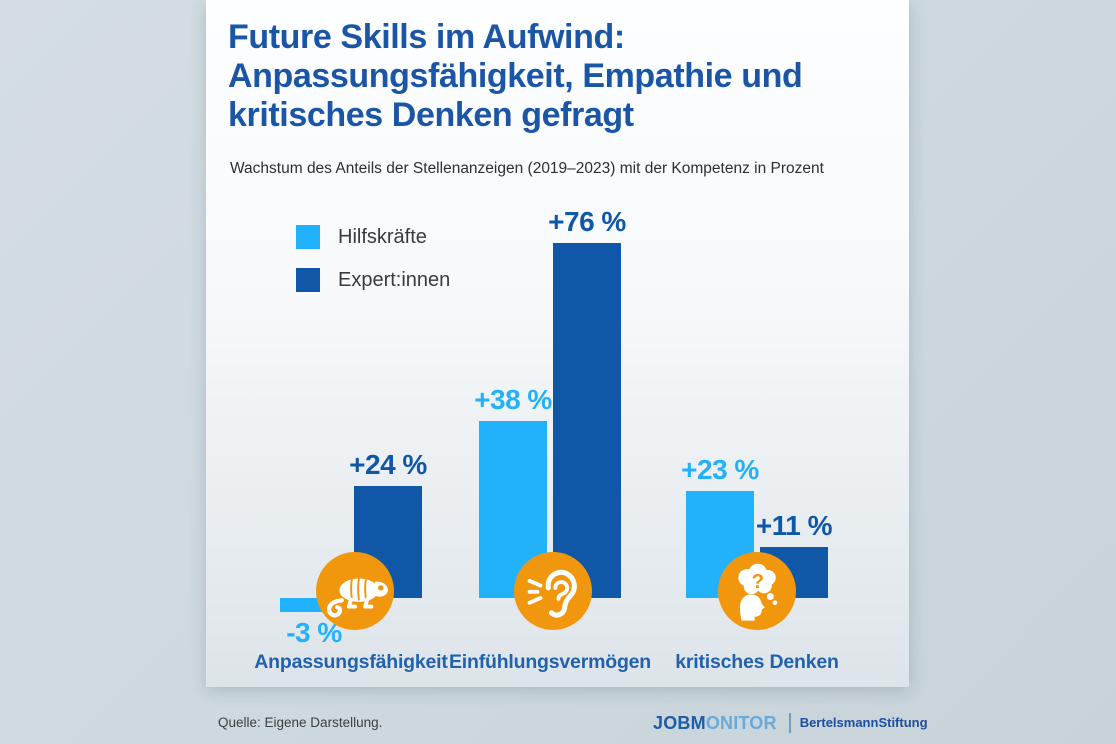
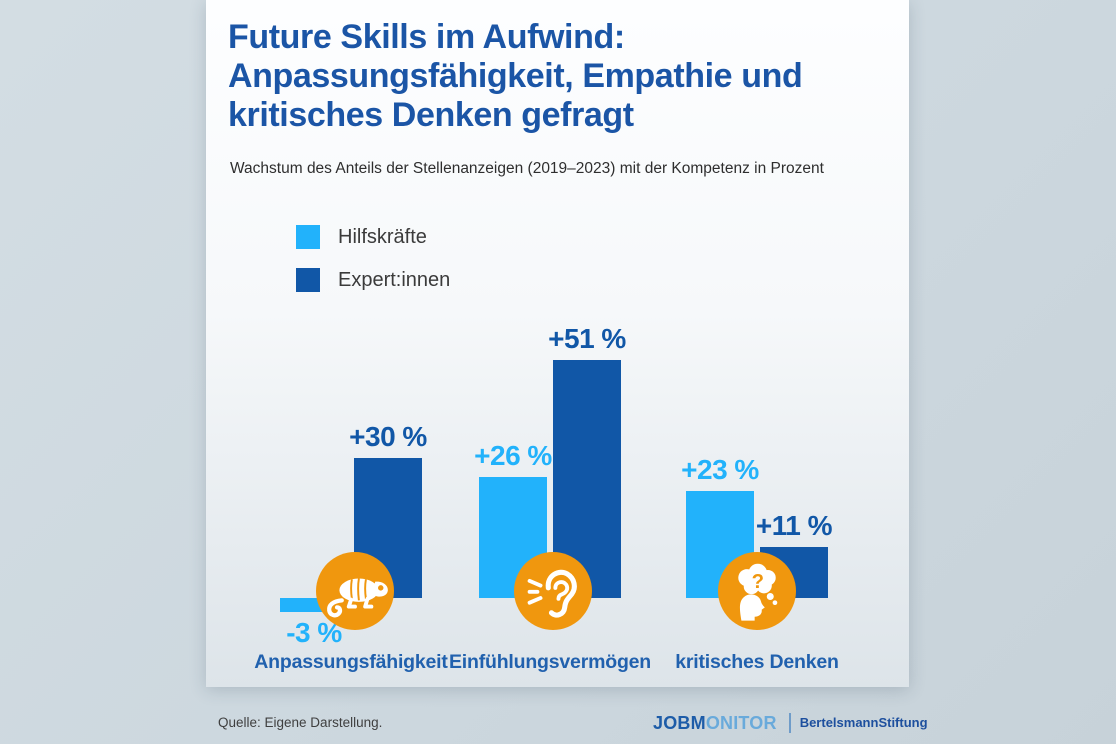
Expert:innen/Anpassungsfähigkeit: +24 -> +30
Hilfskräfte/Einfühlungsvermögen: +38 -> +26
Expert:innen/Einfühlungsvermögen: +76 -> +51
